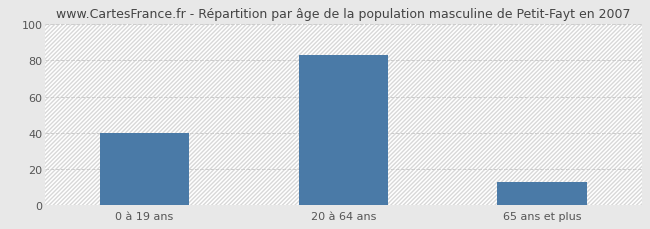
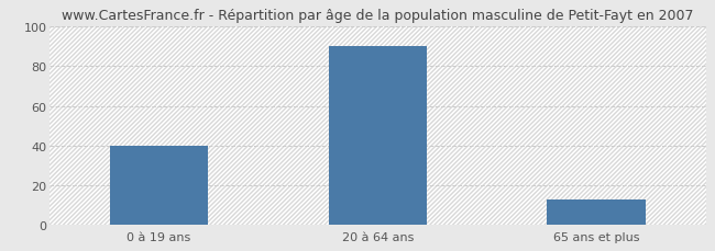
20 à 64 ans: 83 -> 90
